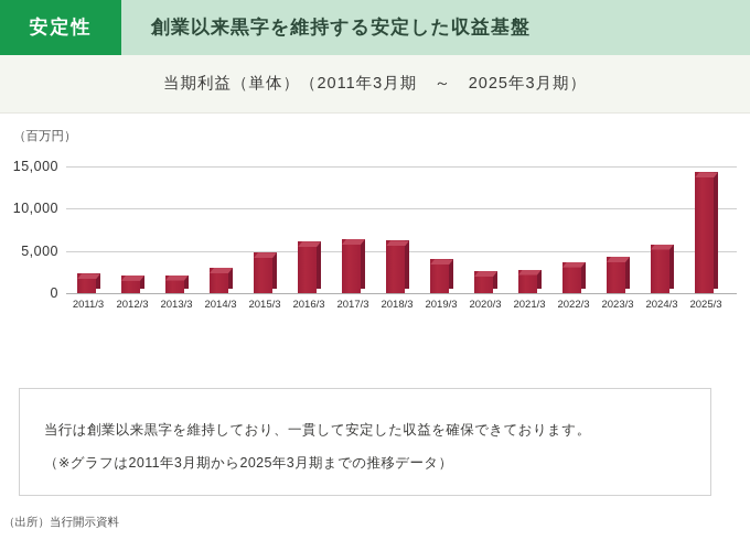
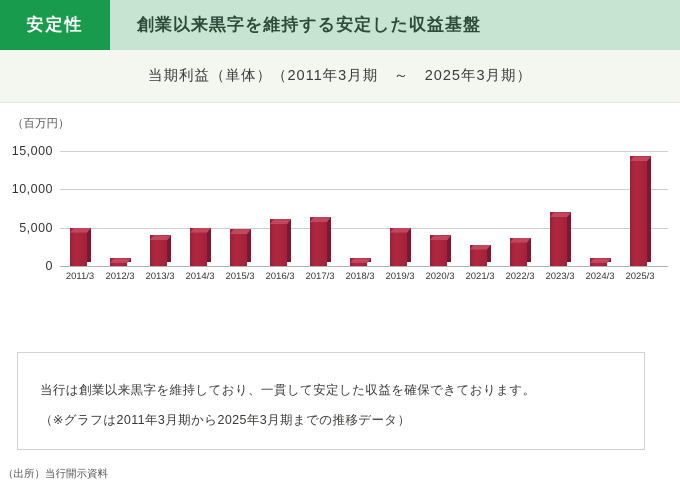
2011/3: 2000 -> 5000
2012/3: 2000 -> 1000
2013/3: 2000 -> 4000
2014/3: 3000 -> 5000
2018/3: 6000 -> 1000
2019/3: 4000 -> 5000
2020/3: 3000 -> 4000
2023/3: 4000 -> 7000
2024/3: 6000 -> 1000
